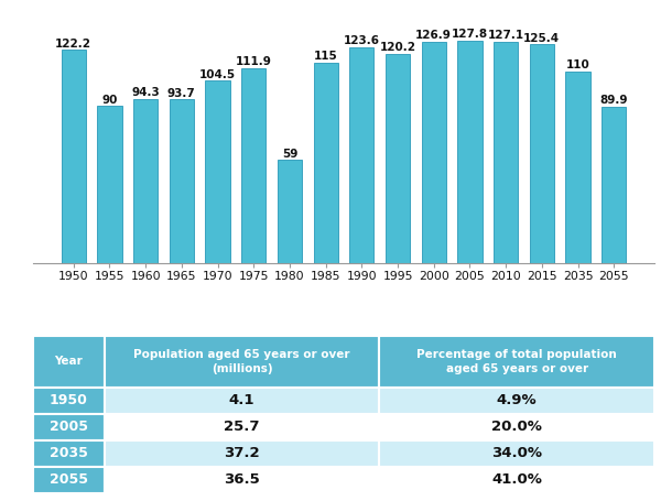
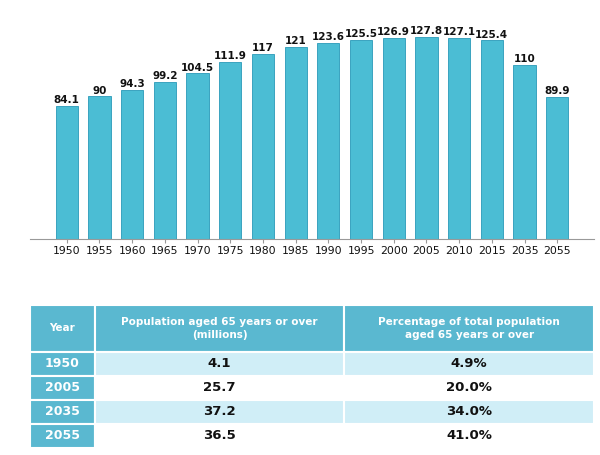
1950: 122.2 -> 84.1
1965: 93.7 -> 99.2
1980: 59 -> 117
1985: 115 -> 121
1995: 120.2 -> 125.5
